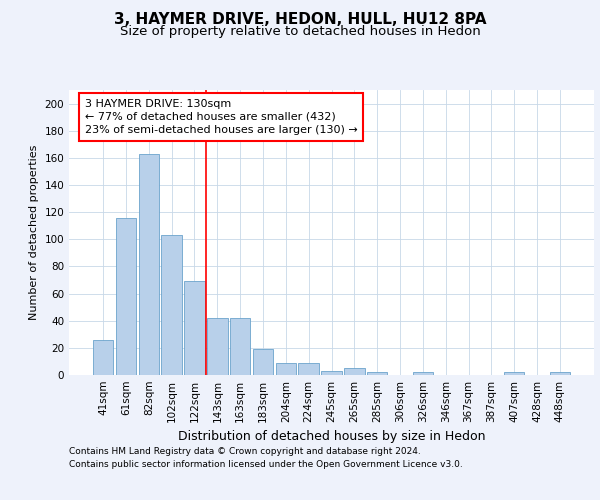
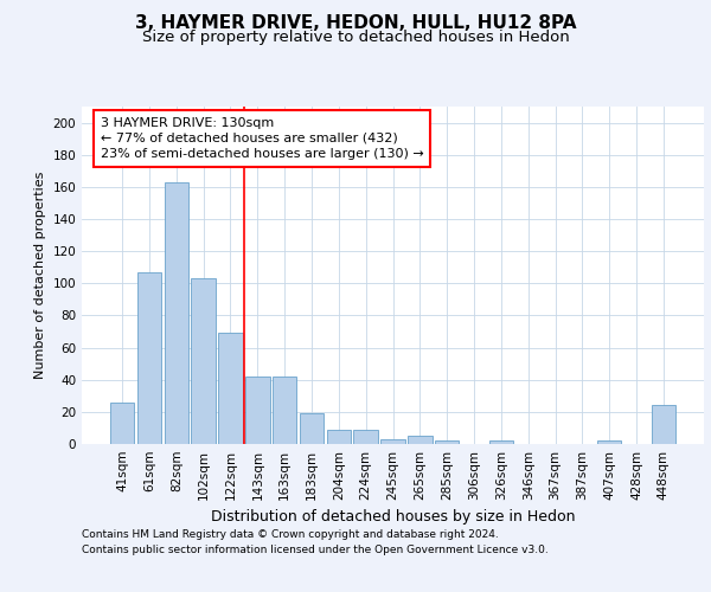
61sqm: 116 -> 107
448sqm: 2 -> 24
